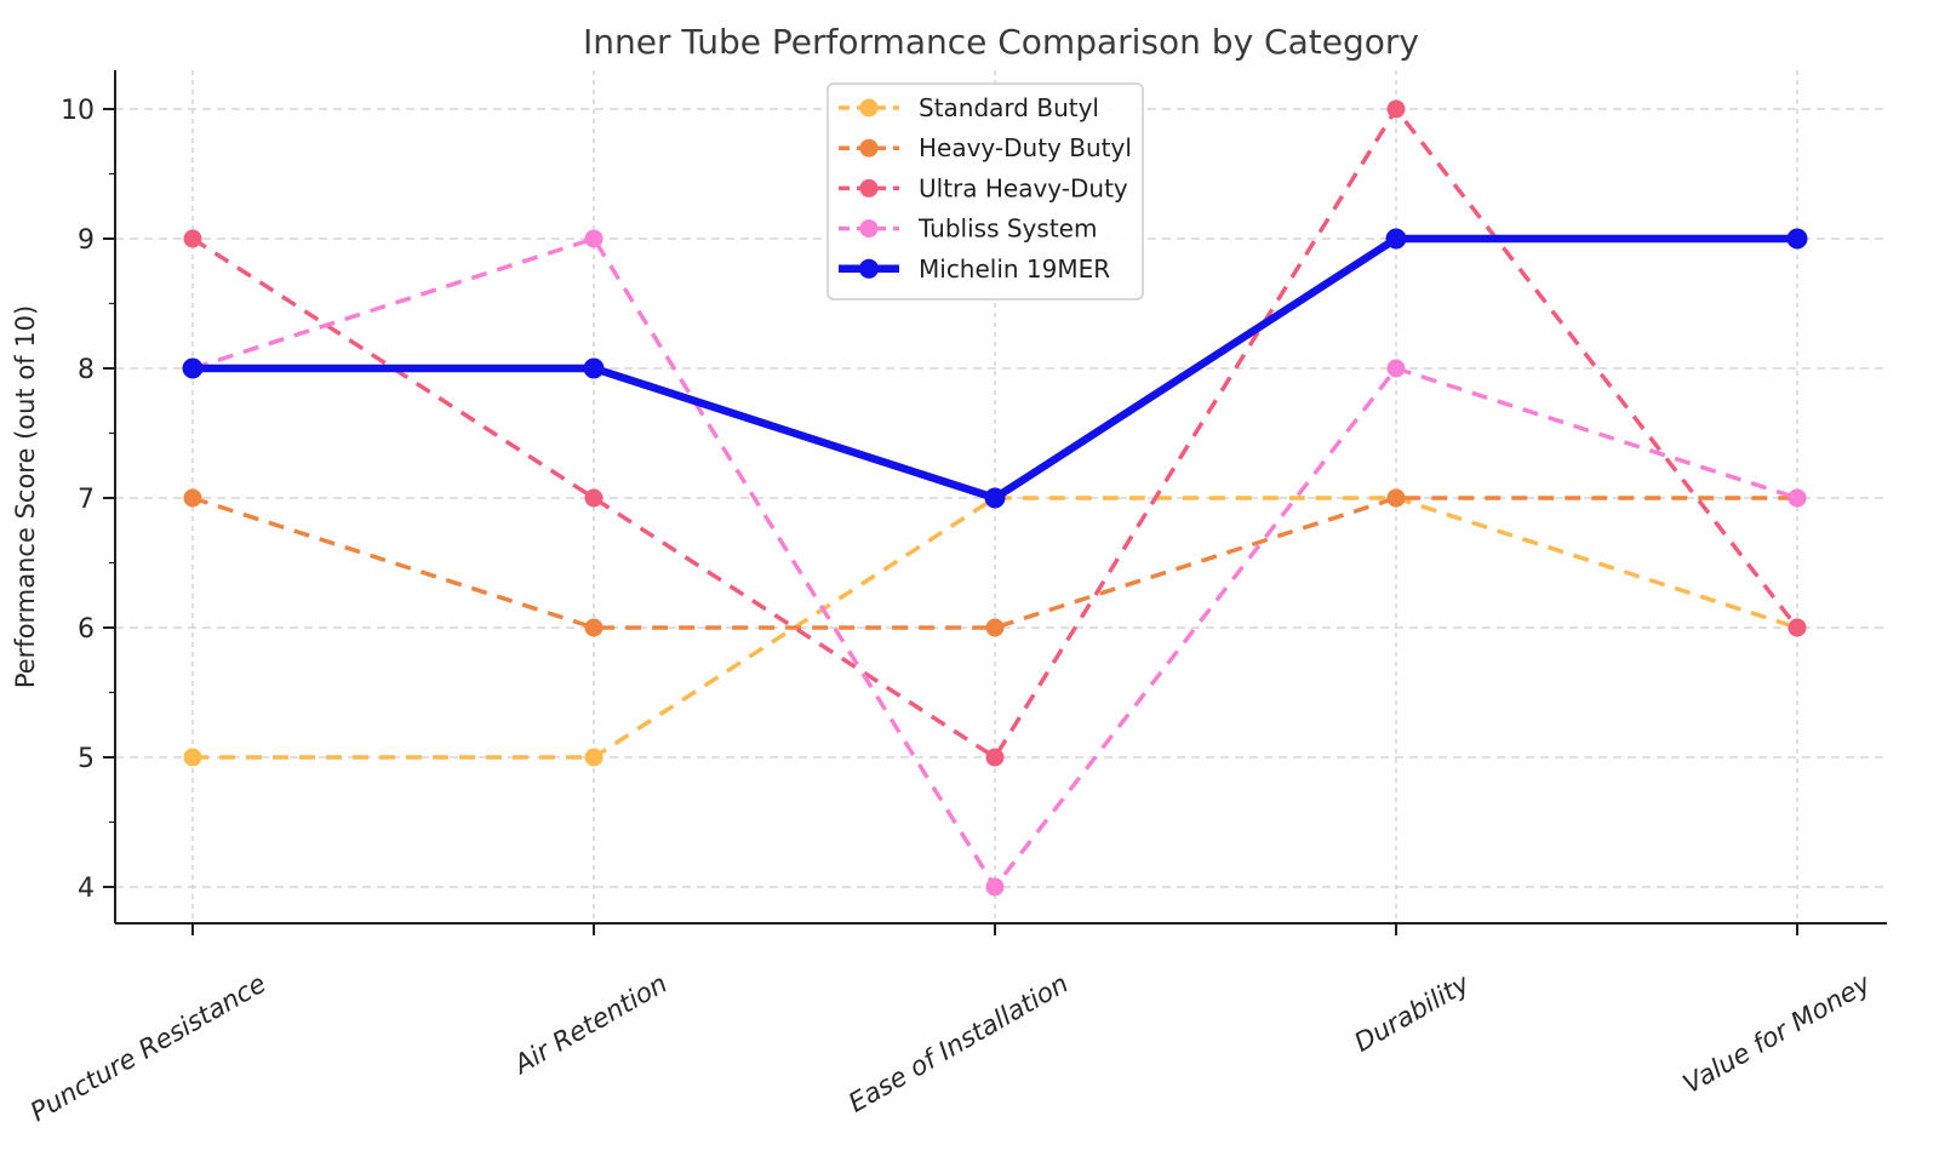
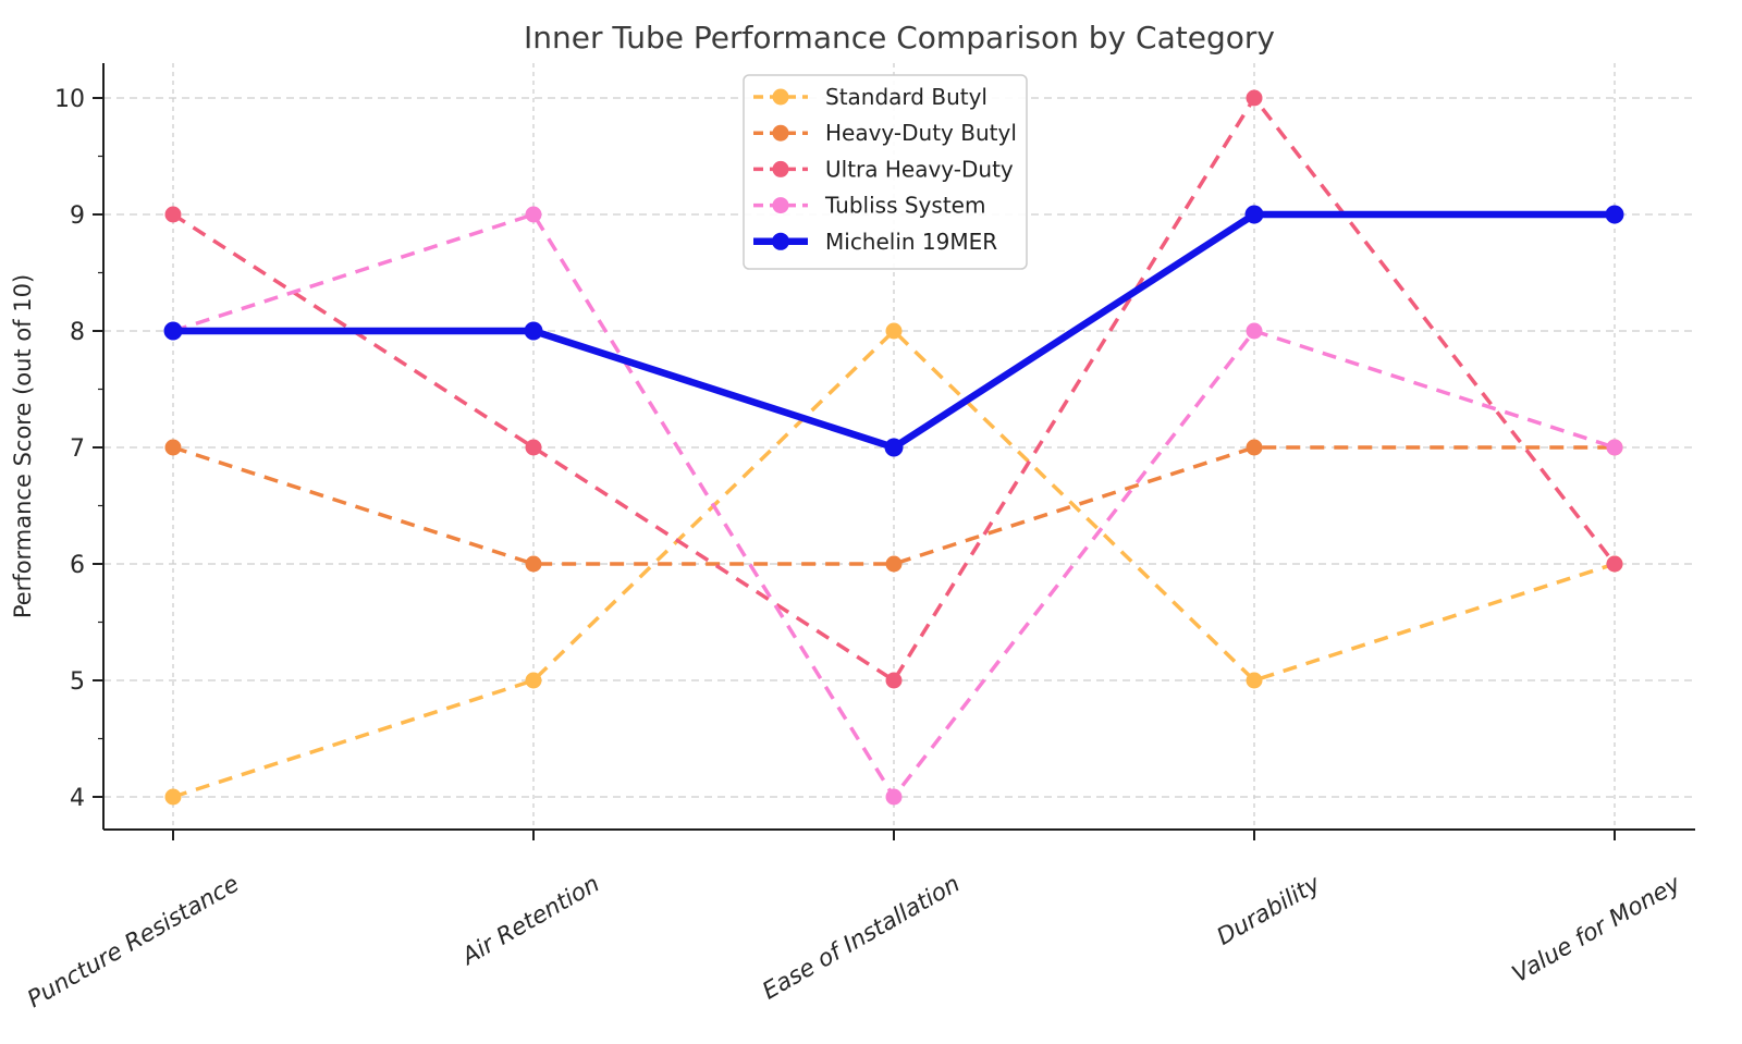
Standard Butyl/Puncture Resistance: 5 -> 4
Standard Butyl/Ease of Installation: 7 -> 8
Standard Butyl/Durability: 7 -> 5
